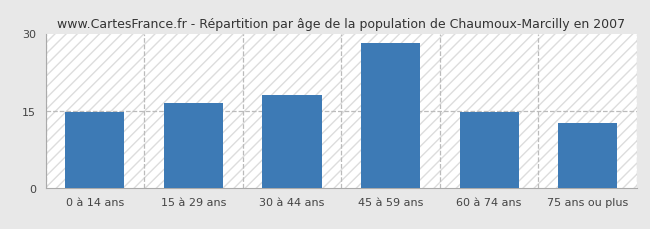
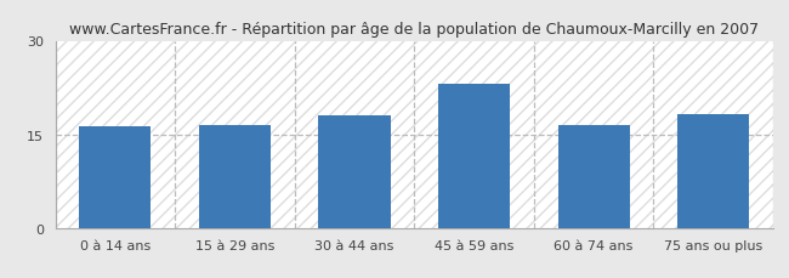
0 à 14 ans: 14.7 -> 16.2
45 à 59 ans: 28.2 -> 23.0
60 à 74 ans: 14.7 -> 16.4
75 ans ou plus: 12.5 -> 18.2
